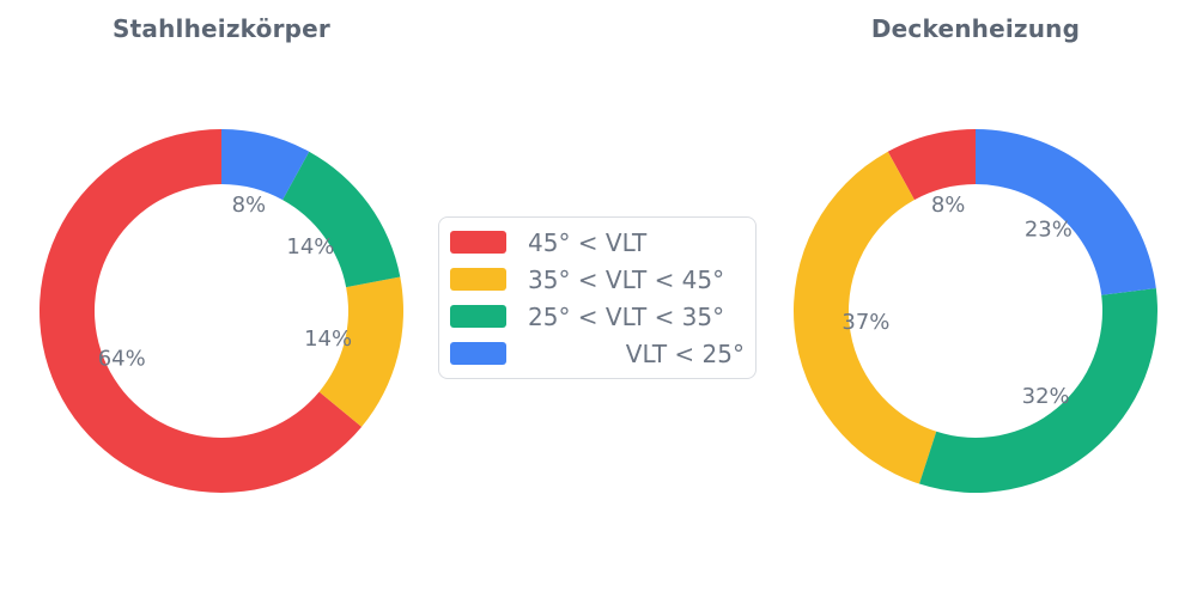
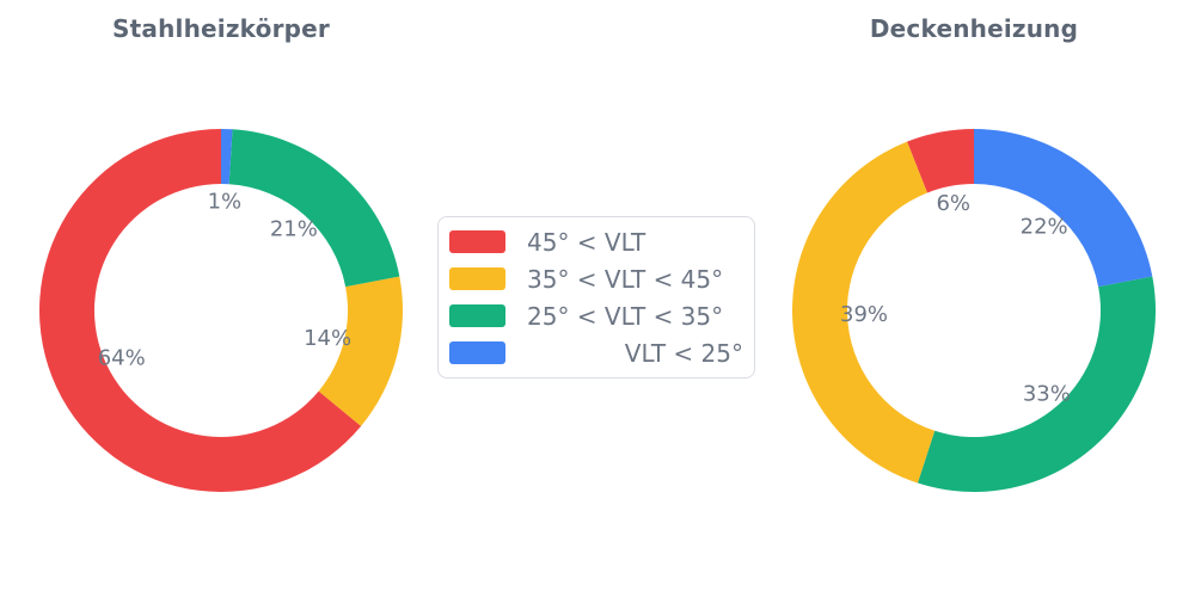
Stahlheizkörper/25° < VLT < 35°: 14% -> 21%
Stahlheizkörper/VLT < 25°: 8% -> 1%
Deckenheizung/45° < VLT: 8% -> 6%
Deckenheizung/35° < VLT < 45°: 37% -> 39%
Deckenheizung/25° < VLT < 35°: 32% -> 33%
Deckenheizung/VLT < 25°: 23% -> 22%
